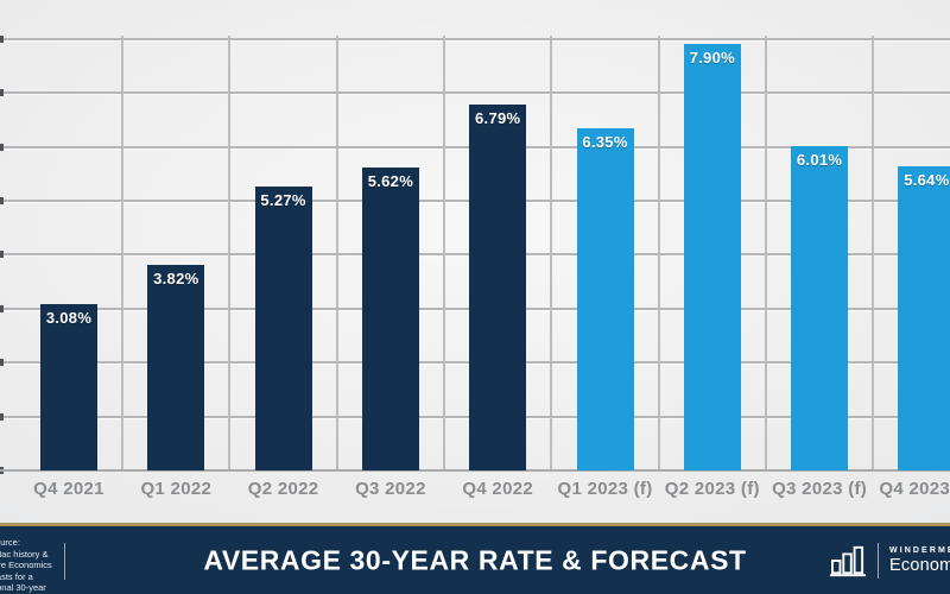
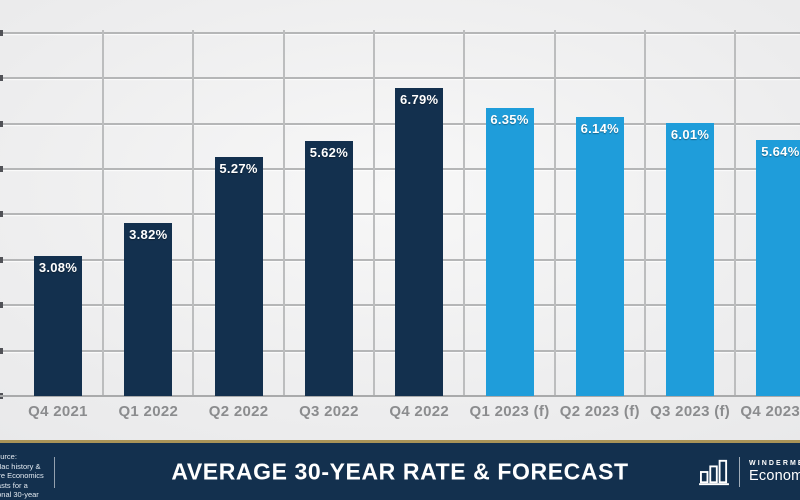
Q2 2023 (f): 7.90% -> 6.14%
